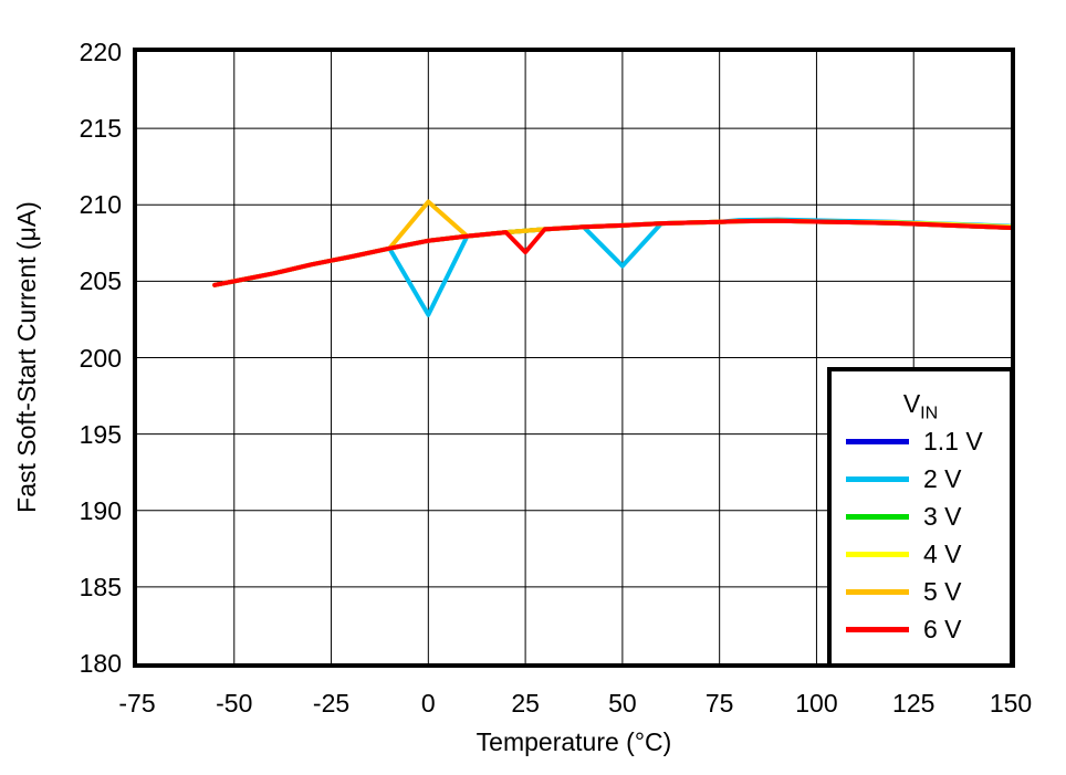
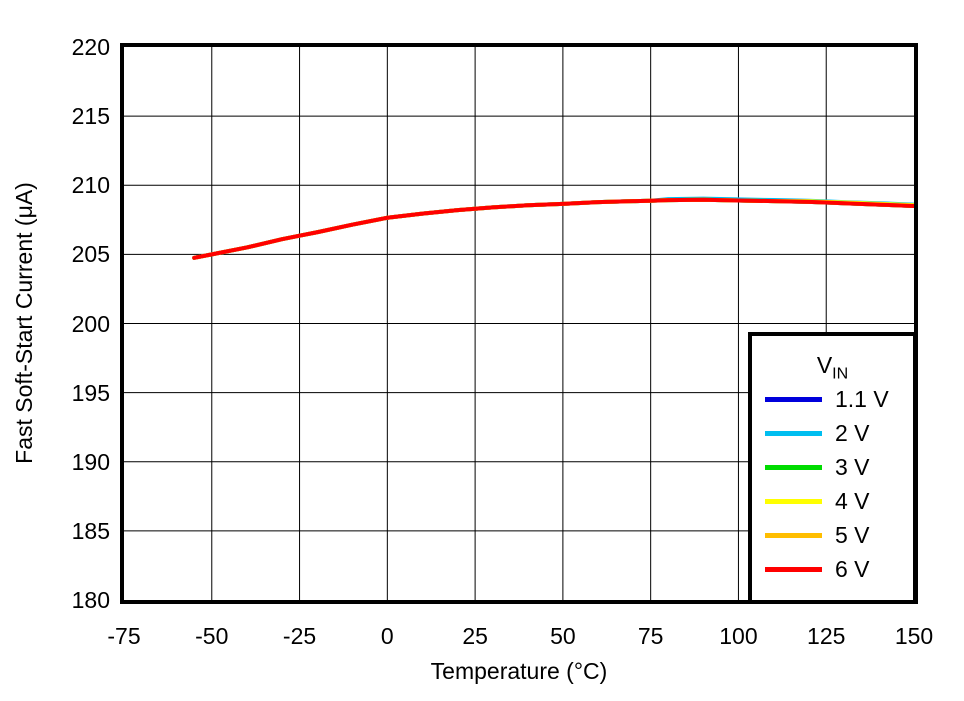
2 V/0: 202.8 -> 207.7
5 V/0: 210.2 -> 207.7
6 V/25: 206.9 -> 208.3
2 V/50: 206.0 -> 208.7
